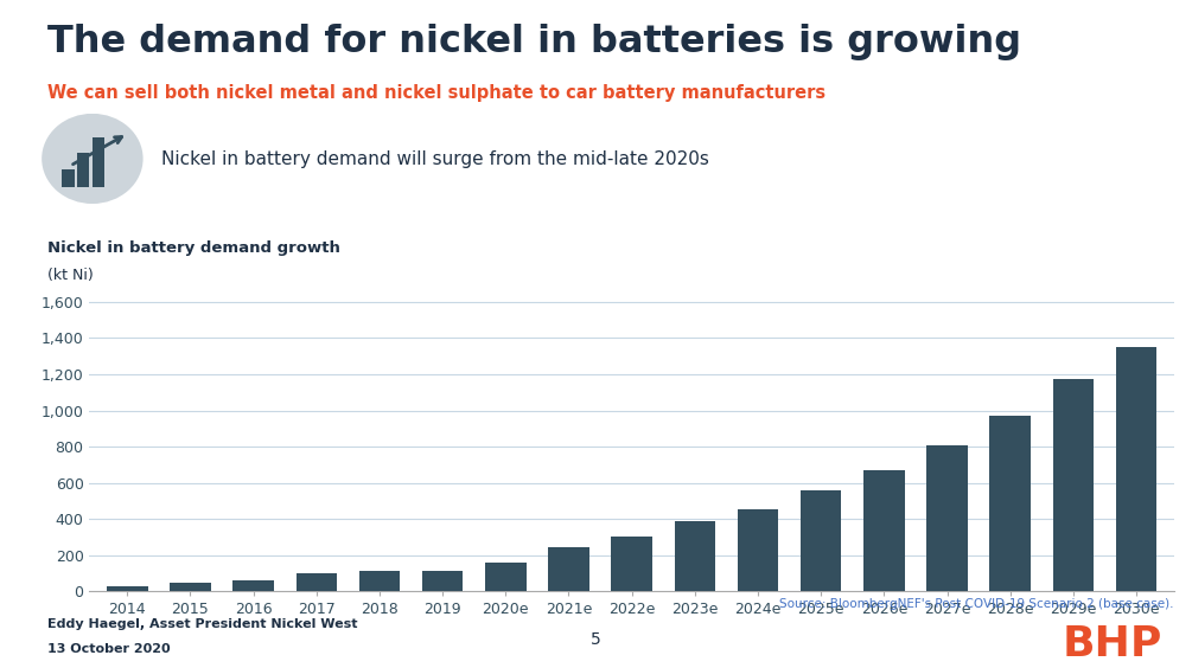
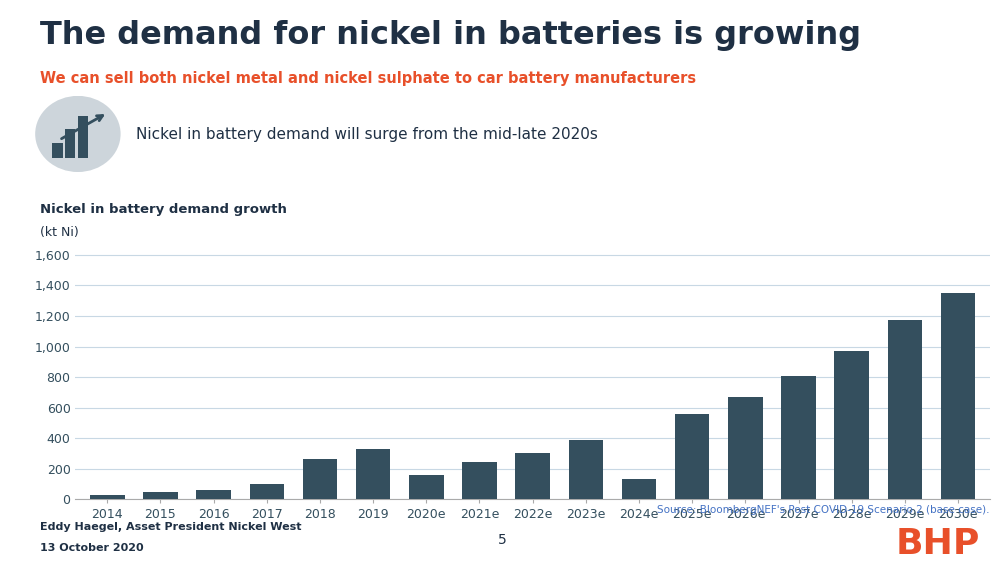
2018: 120 -> 260
2019: 110 -> 330
2024e: 450 -> 130
